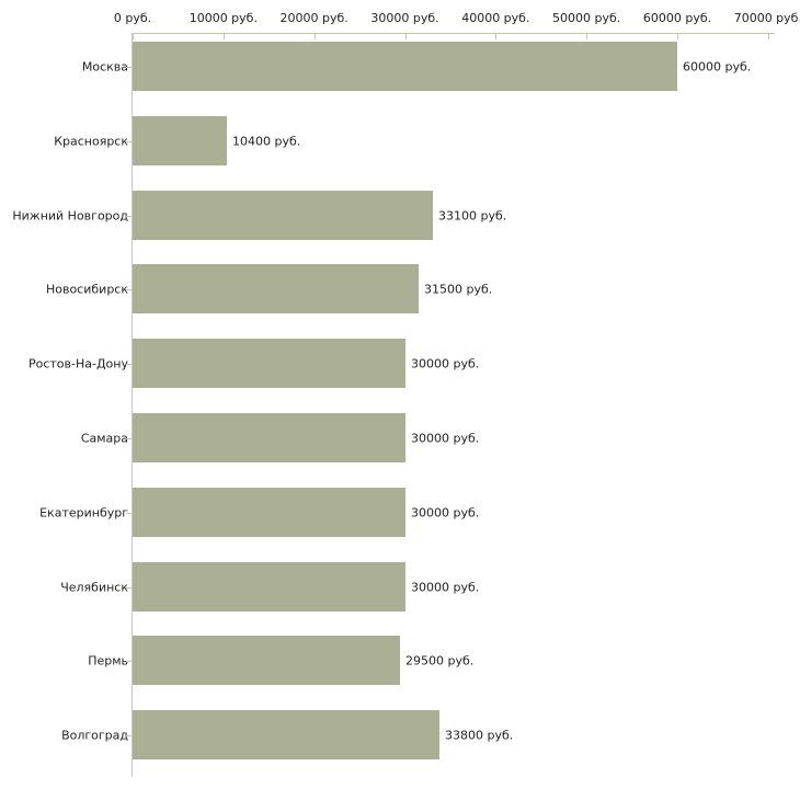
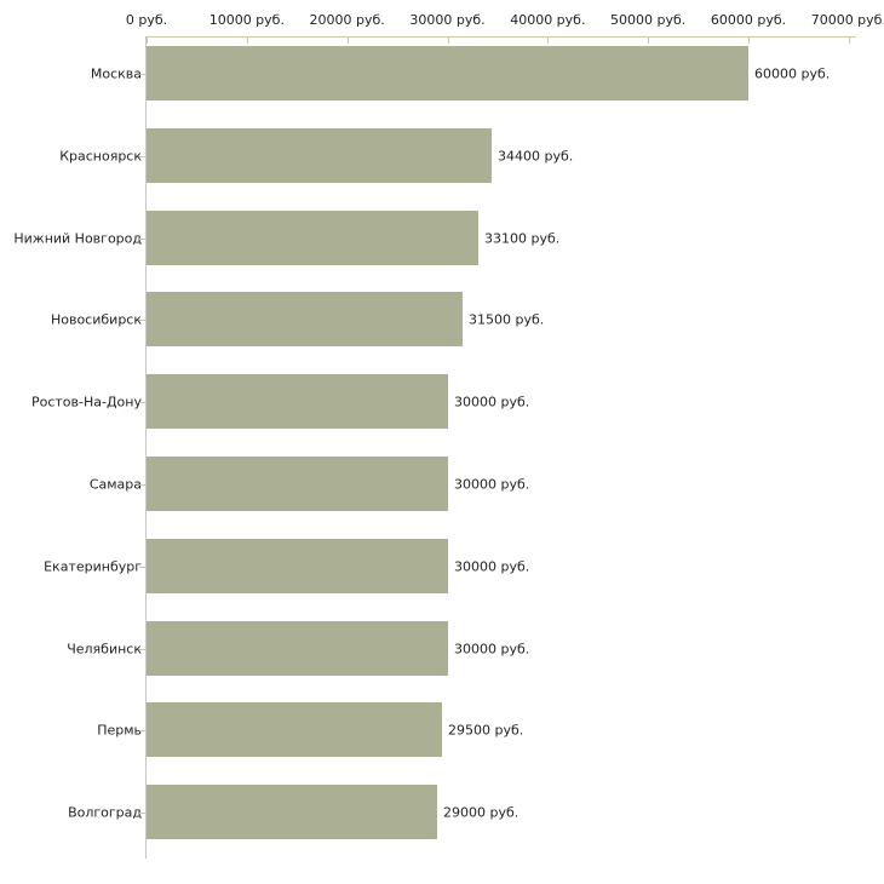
Красноярск: 10400 -> 34400
Волгоград: 33800 -> 29000
